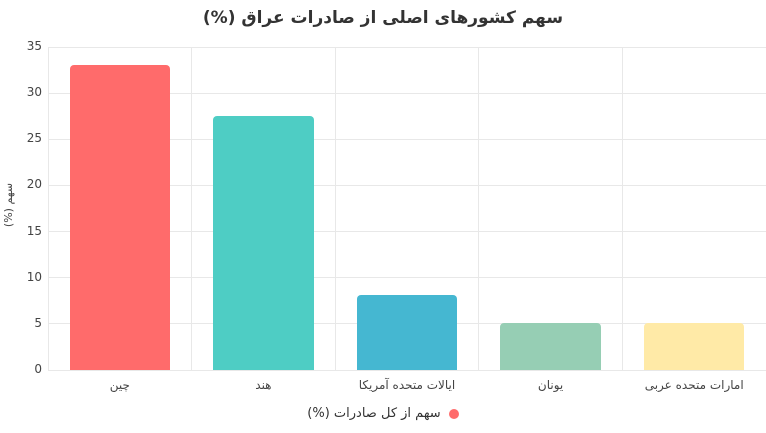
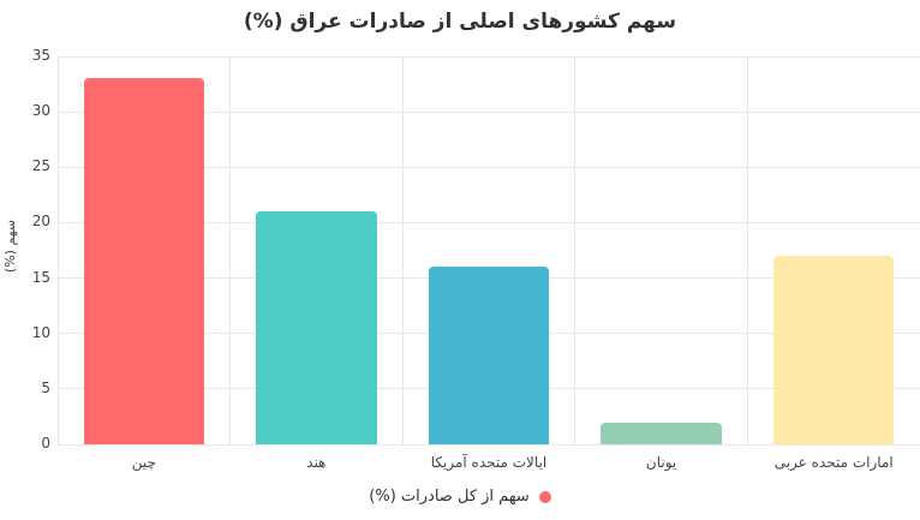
هند: 28 -> 21
ایالات متحده آمریکا: 8 -> 16
یونان: 5 -> 2
امارات متحده عربی: 5 -> 17
